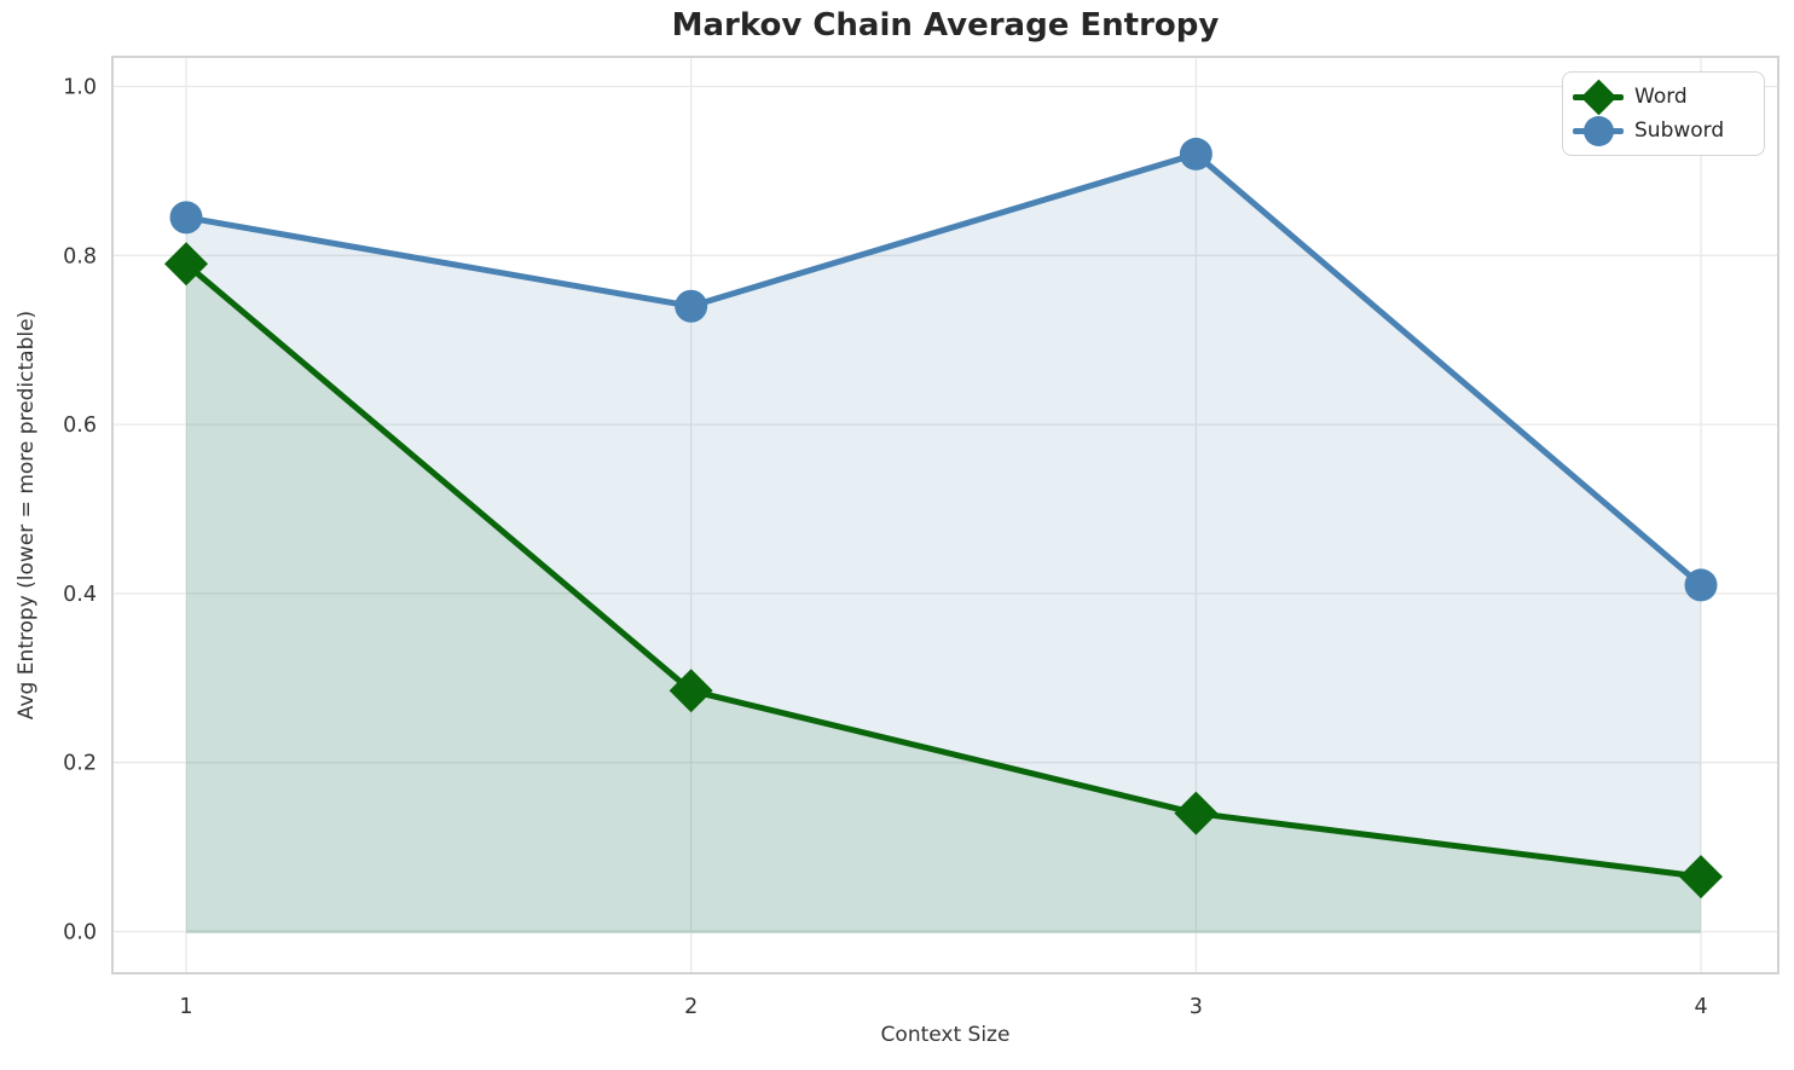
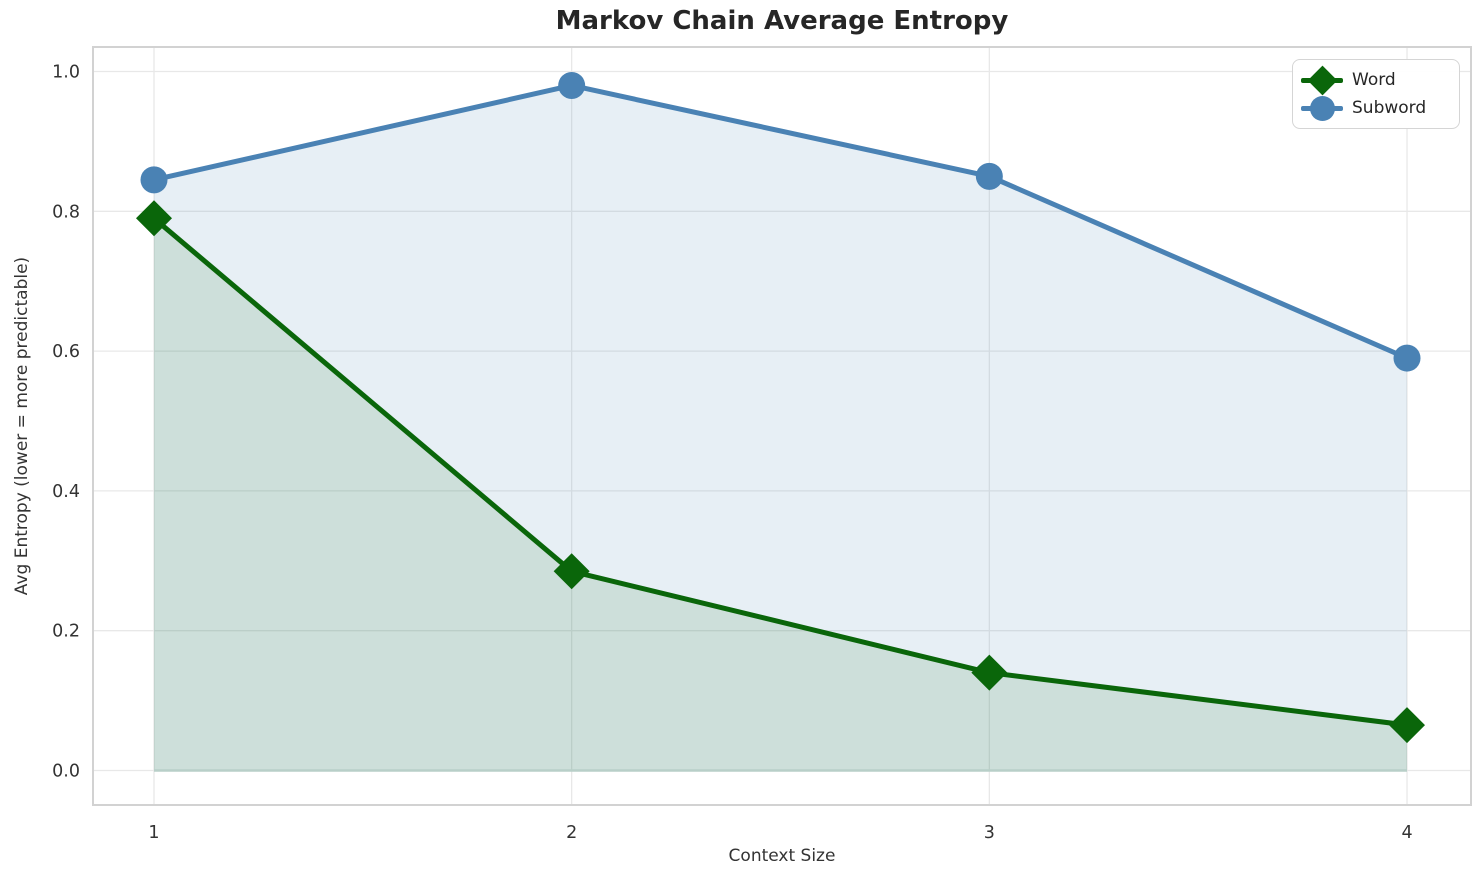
Subword/2: 0.74 -> 0.98
Subword/3: 0.92 -> 0.85
Subword/4: 0.41 -> 0.59
